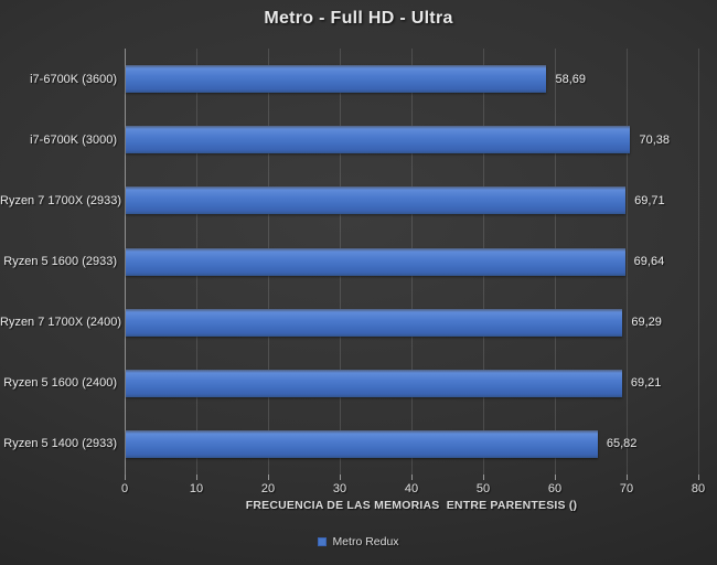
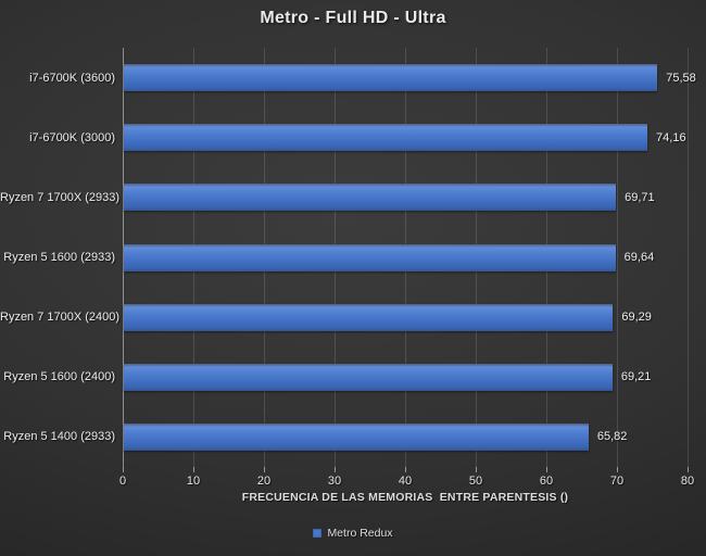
i7-6700K (3600): 58,69 -> 75,58
i7-6700K (3000): 70,38 -> 74,16
